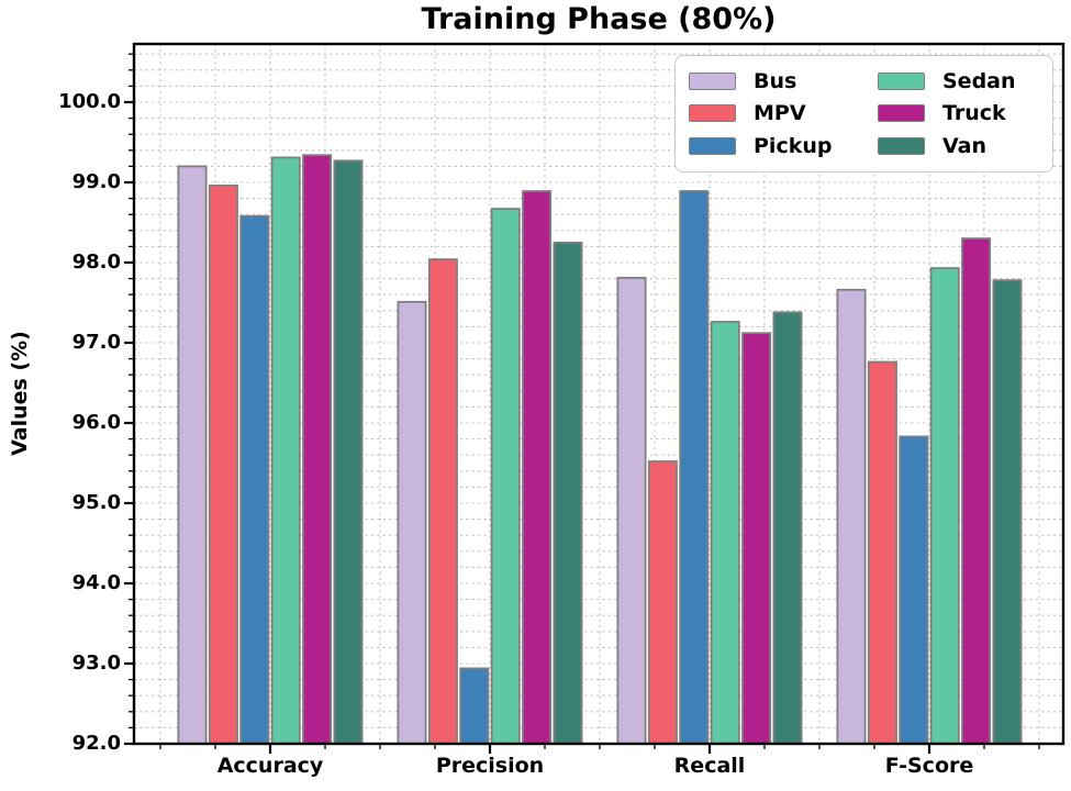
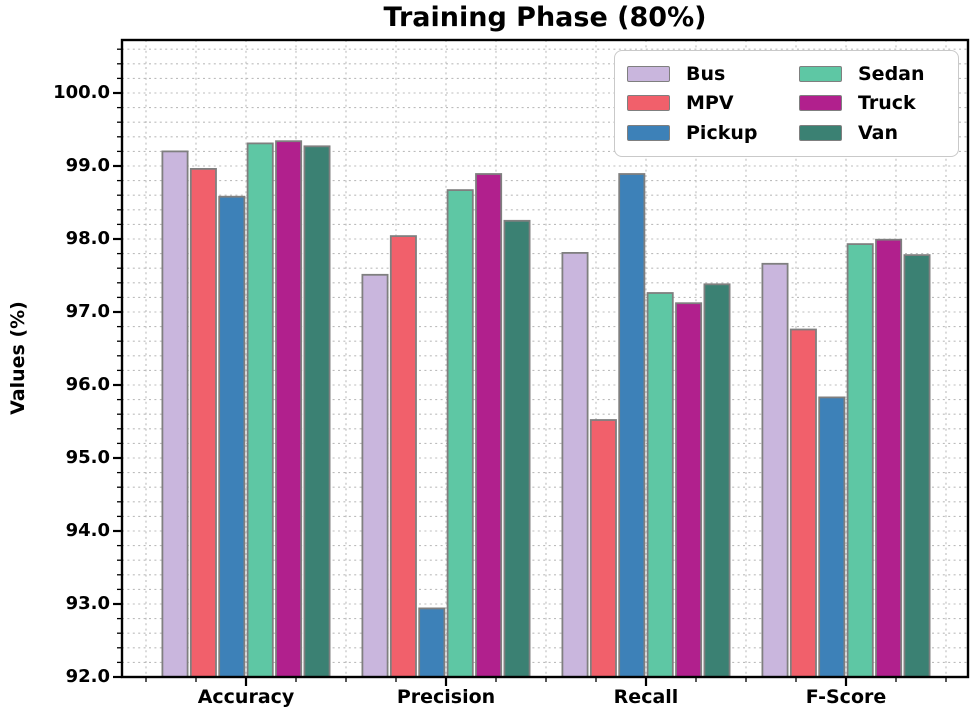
Truck/F-Score: 98.3 -> 98.0
